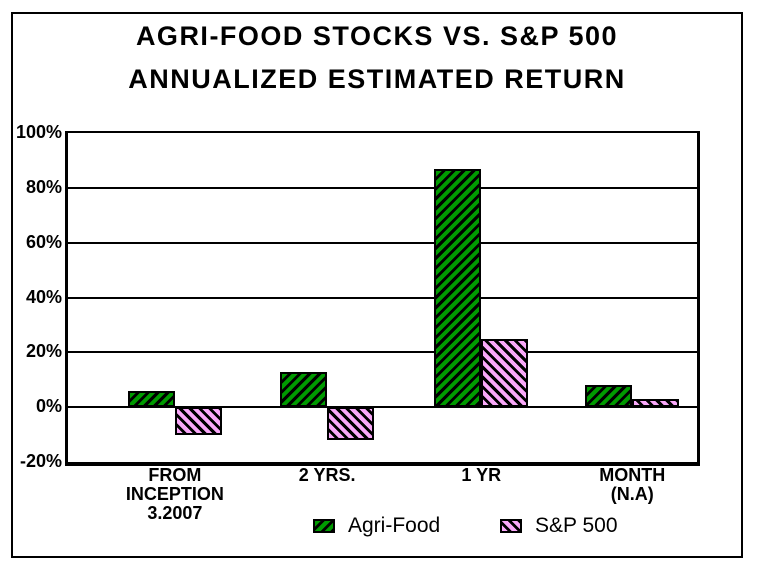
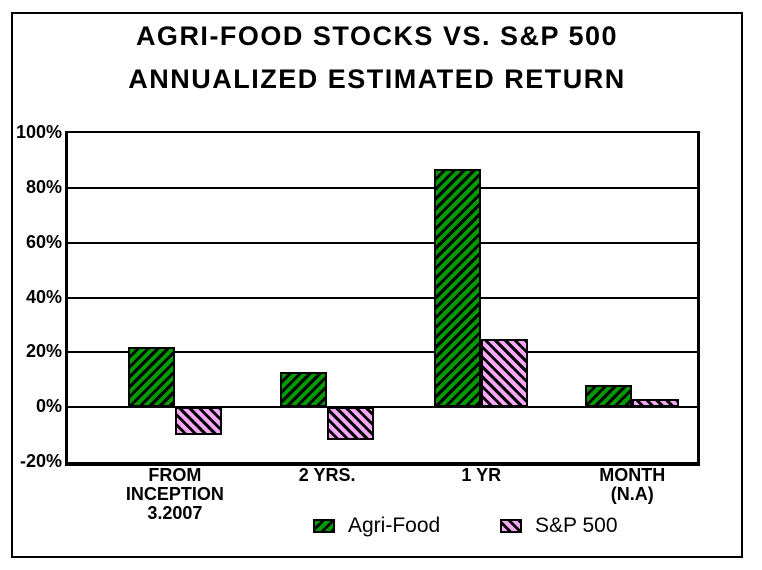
Agri-Food/FROM INCEPTION 3.2007: 6% -> 22%
